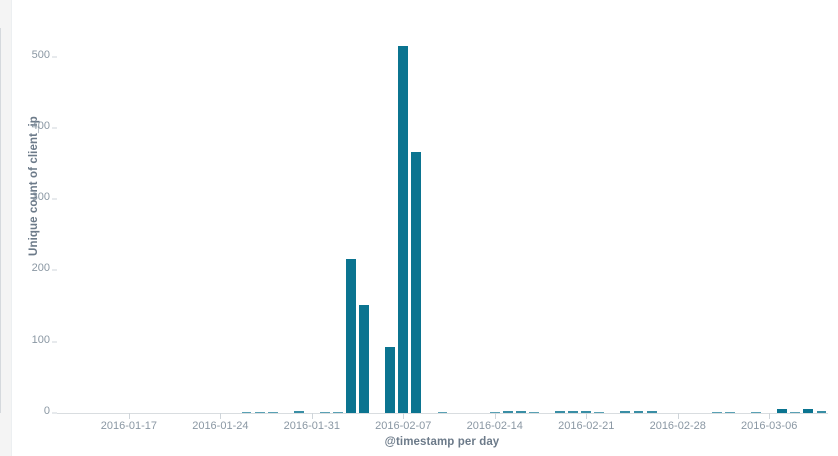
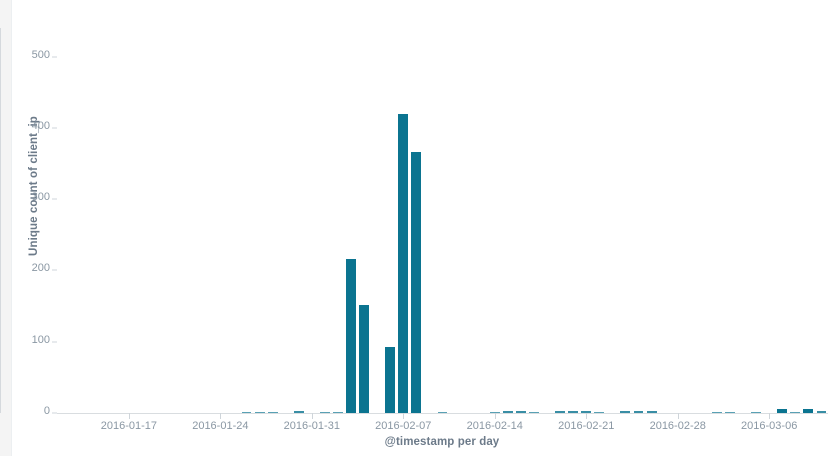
2016-02-07: 520 -> 420
